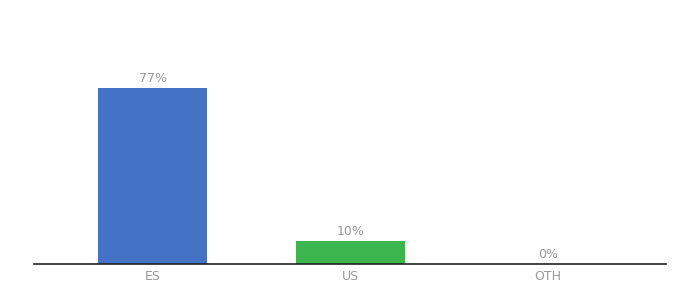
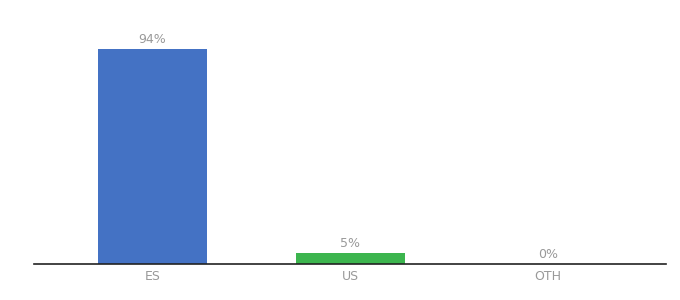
ES: 77% -> 94%
US: 10% -> 5%
